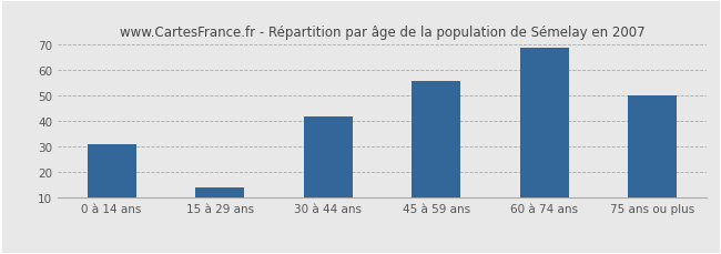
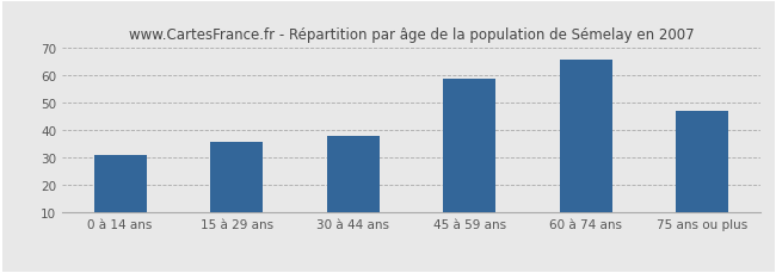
15 à 29 ans: 14 -> 36
30 à 44 ans: 42 -> 38
45 à 59 ans: 56 -> 59
60 à 74 ans: 69 -> 66
75 ans ou plus: 50 -> 47
